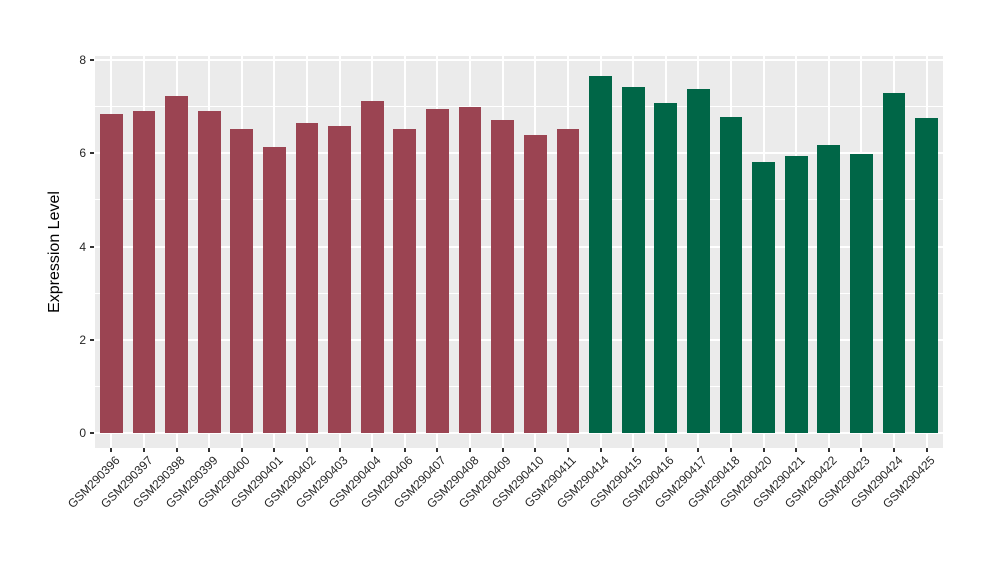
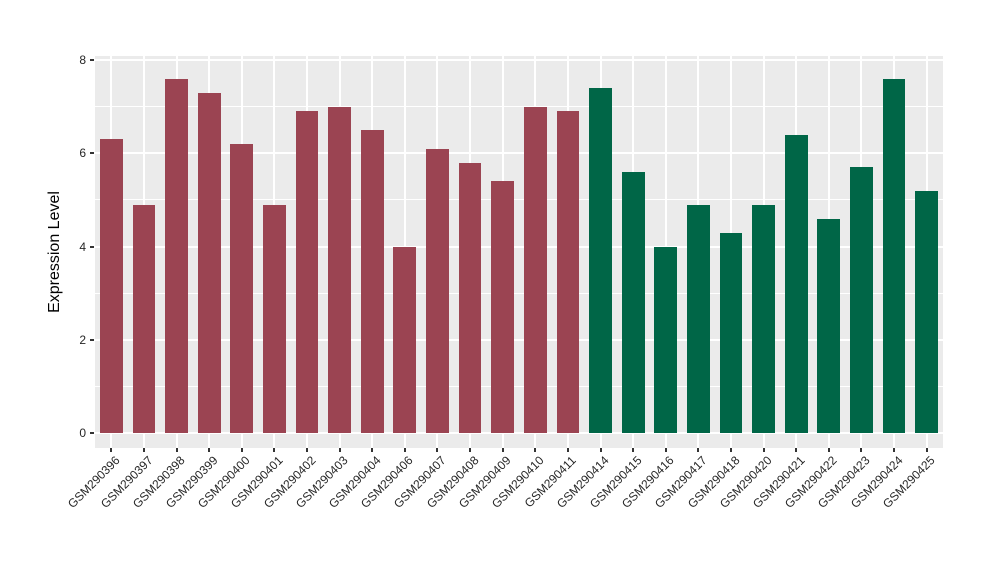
GSM290396: 6.8 -> 6.3
GSM290397: 6.9 -> 4.9
GSM290398: 7.2 -> 7.6
GSM290399: 6.9 -> 7.3
GSM290400: 6.5 -> 6.2
GSM290401: 6.1 -> 4.9
GSM290402: 6.7 -> 6.9
GSM290403: 6.6 -> 7.0
GSM290404: 7.1 -> 6.5
GSM290406: 6.5 -> 4.0
GSM290407: 7.0 -> 6.1
GSM290408: 7.0 -> 5.8
GSM290409: 6.7 -> 5.4
GSM290410: 6.4 -> 7.0
GSM290411: 6.5 -> 6.9
GSM290414: 7.7 -> 7.4
GSM290415: 7.4 -> 5.6
GSM290416: 7.1 -> 4.0
GSM290417: 7.4 -> 4.9
GSM290418: 6.8 -> 4.3
GSM290420: 5.8 -> 4.9
GSM290421: 6.0 -> 6.4
GSM290422: 6.2 -> 4.6
GSM290423: 6.0 -> 5.7
GSM290424: 7.3 -> 7.6
GSM290425: 6.8 -> 5.2
